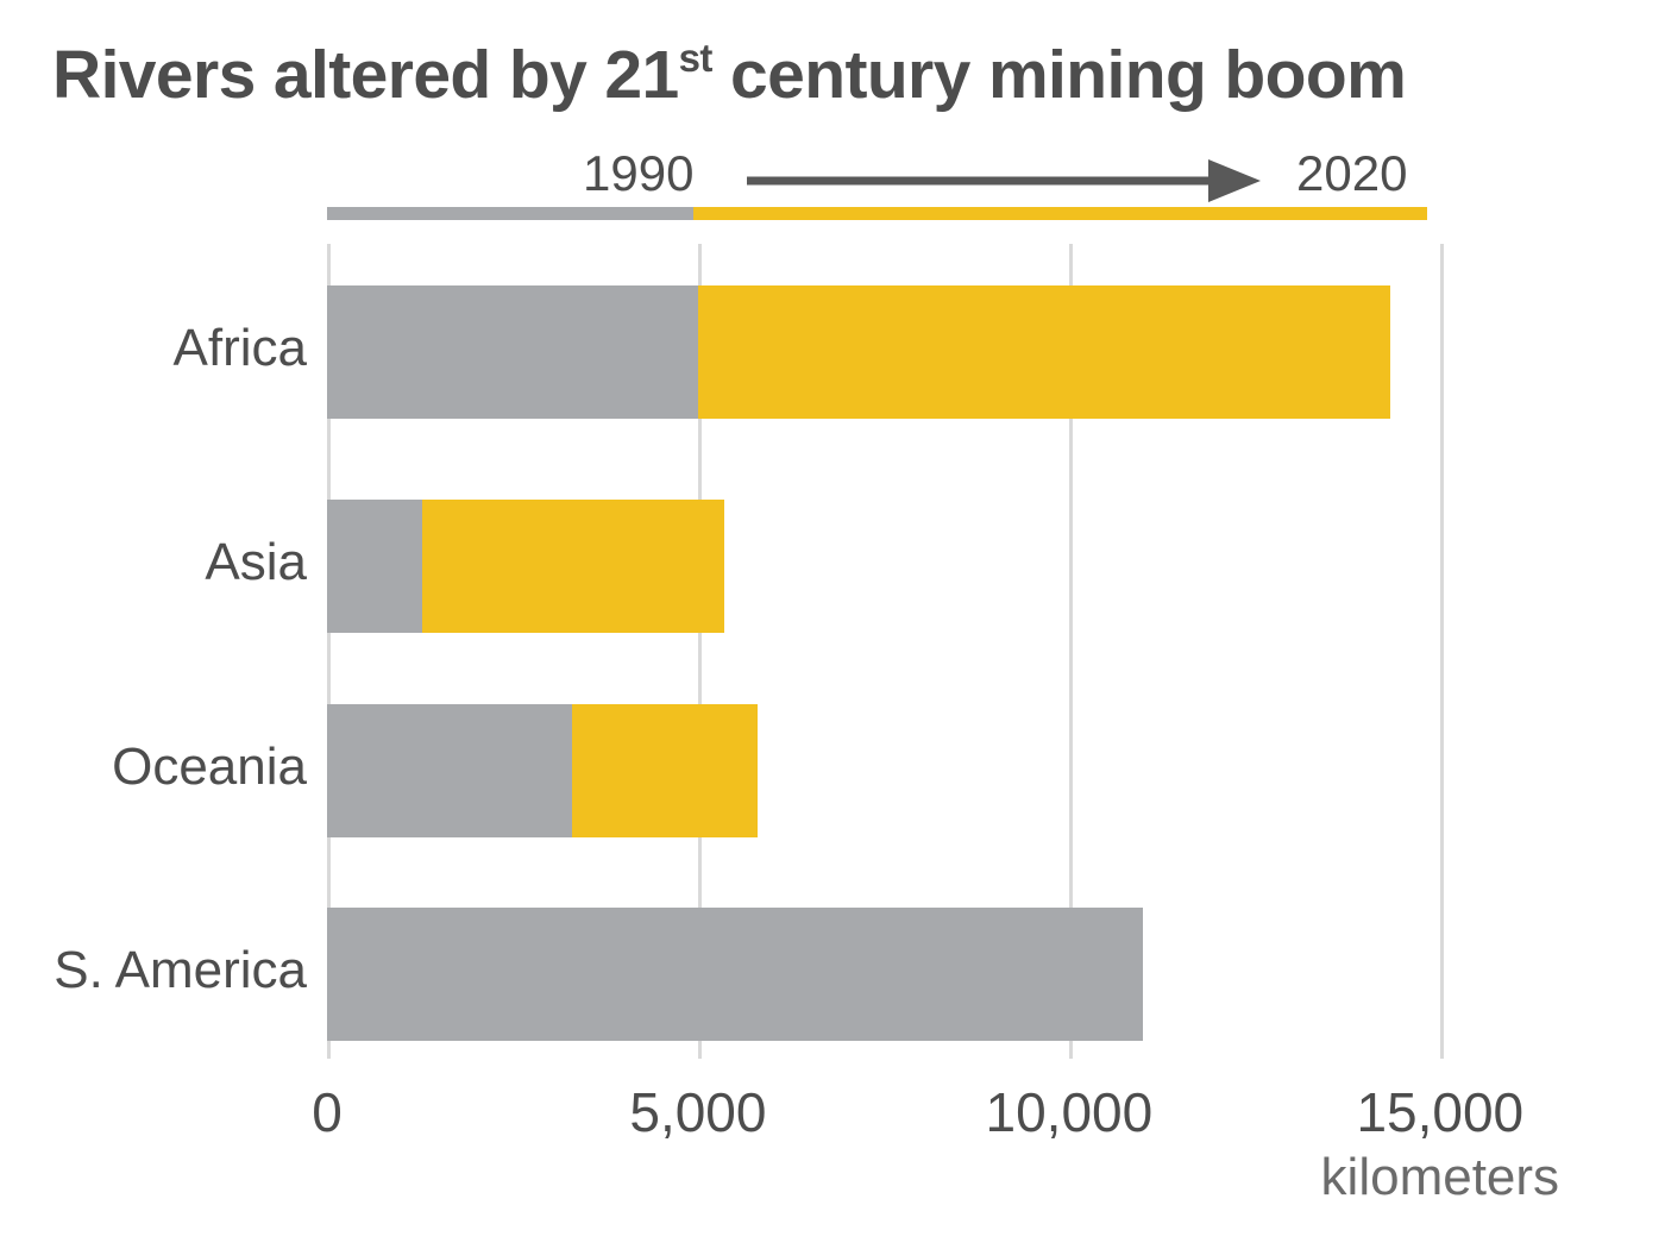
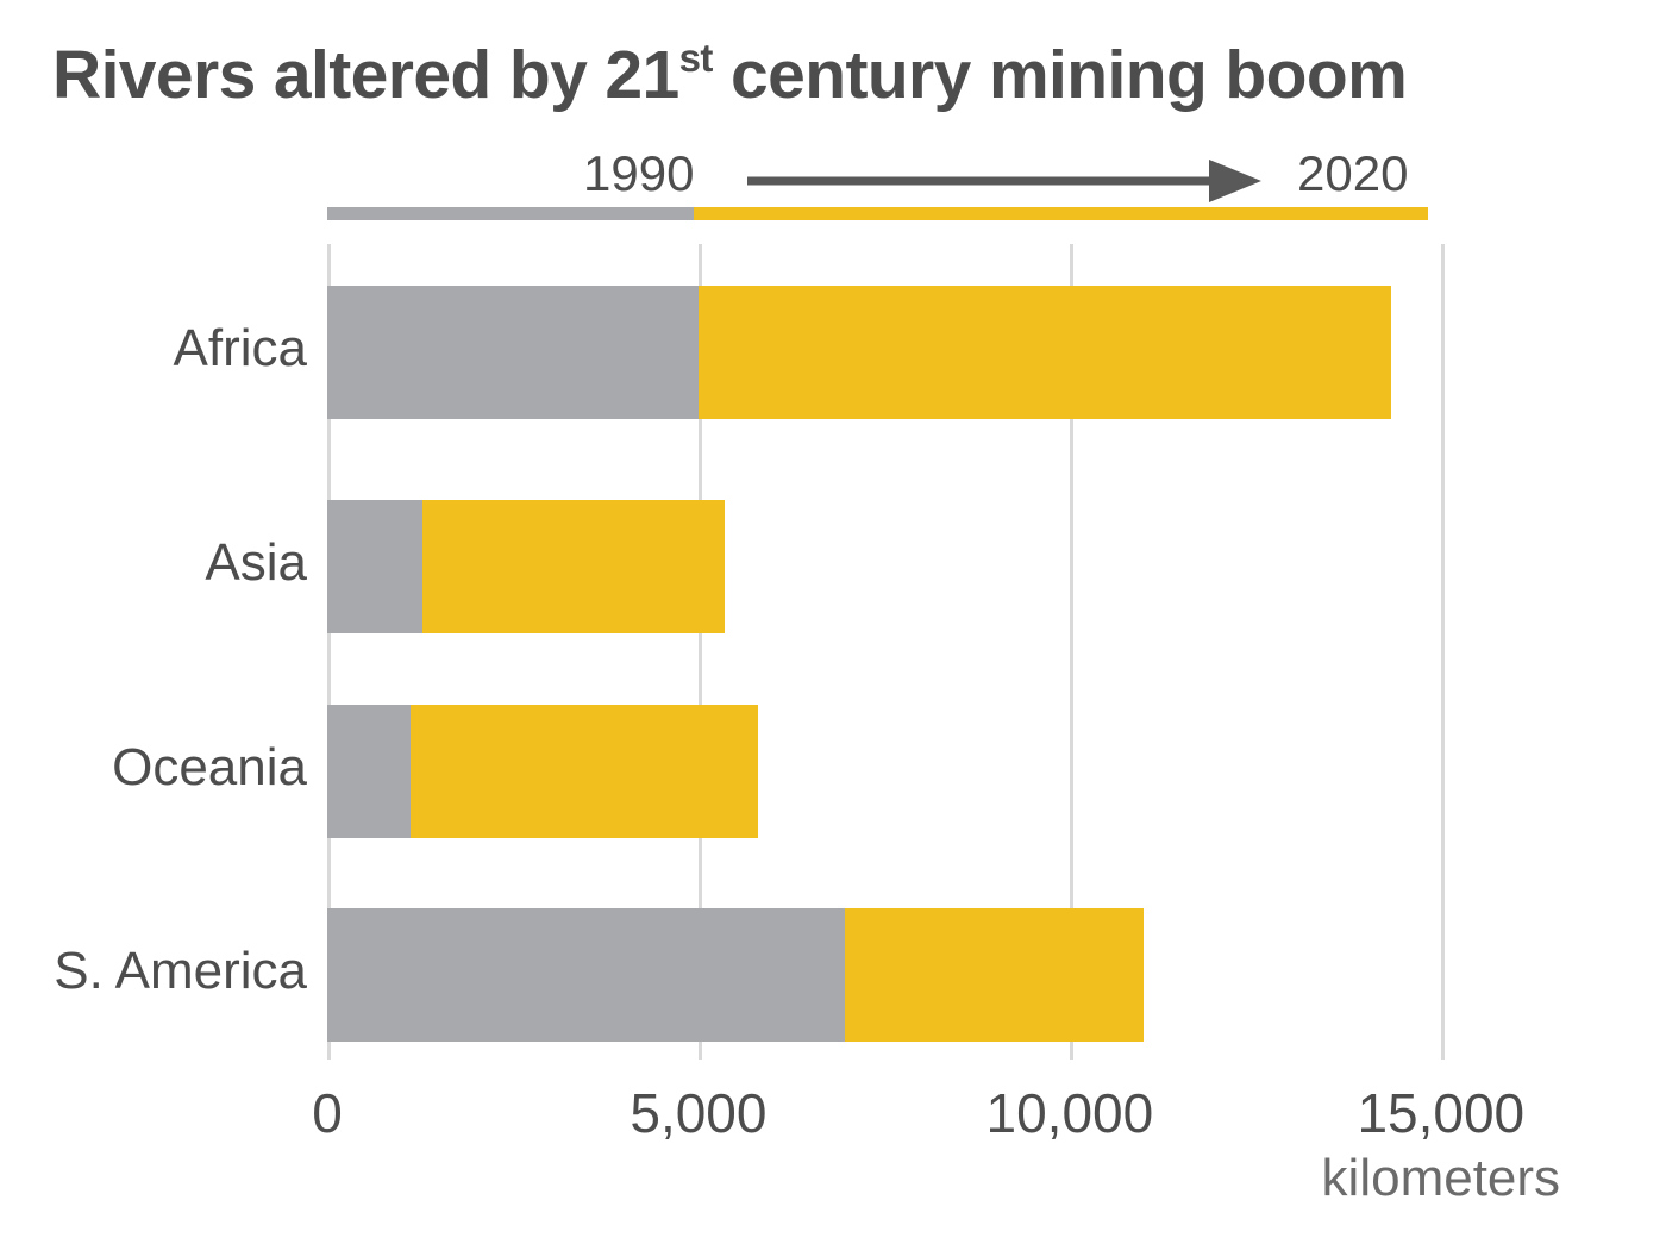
1990/Oceania: 3300 -> 1100
1990/S. America: 12400 -> 7000
